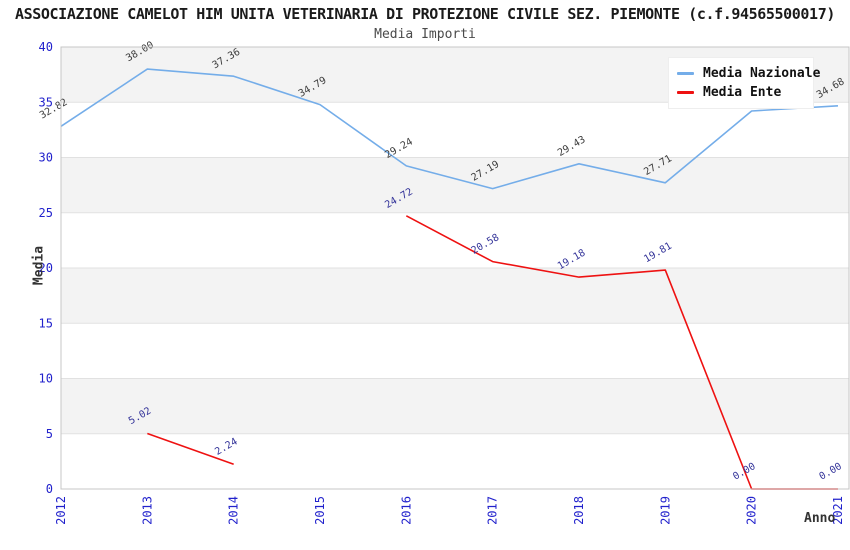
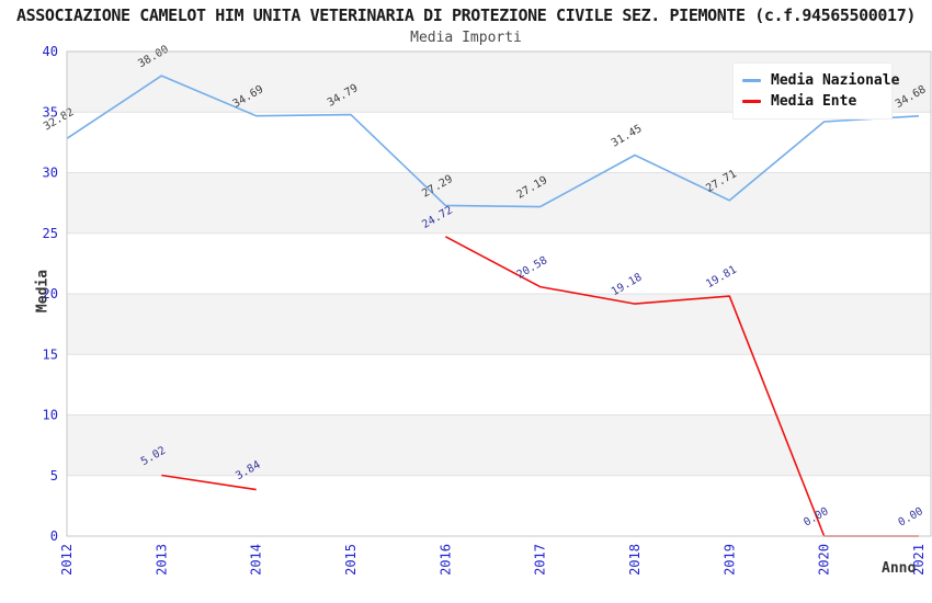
Media Nazionale/2014: 37.36 -> 34.69
Media Ente/2014: 2.24 -> 3.84
Media Nazionale/2016: 29.24 -> 27.29
Media Nazionale/2018: 29.43 -> 31.45
